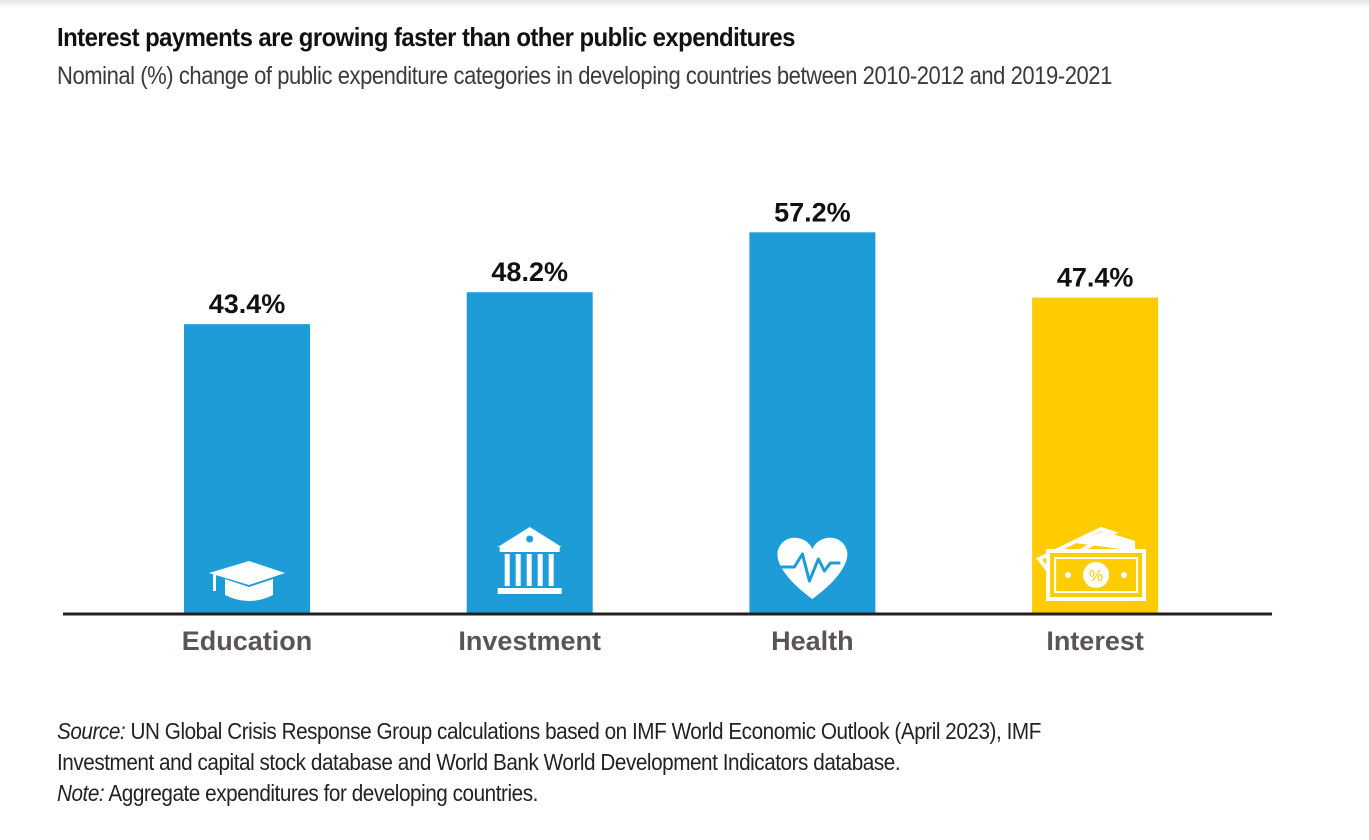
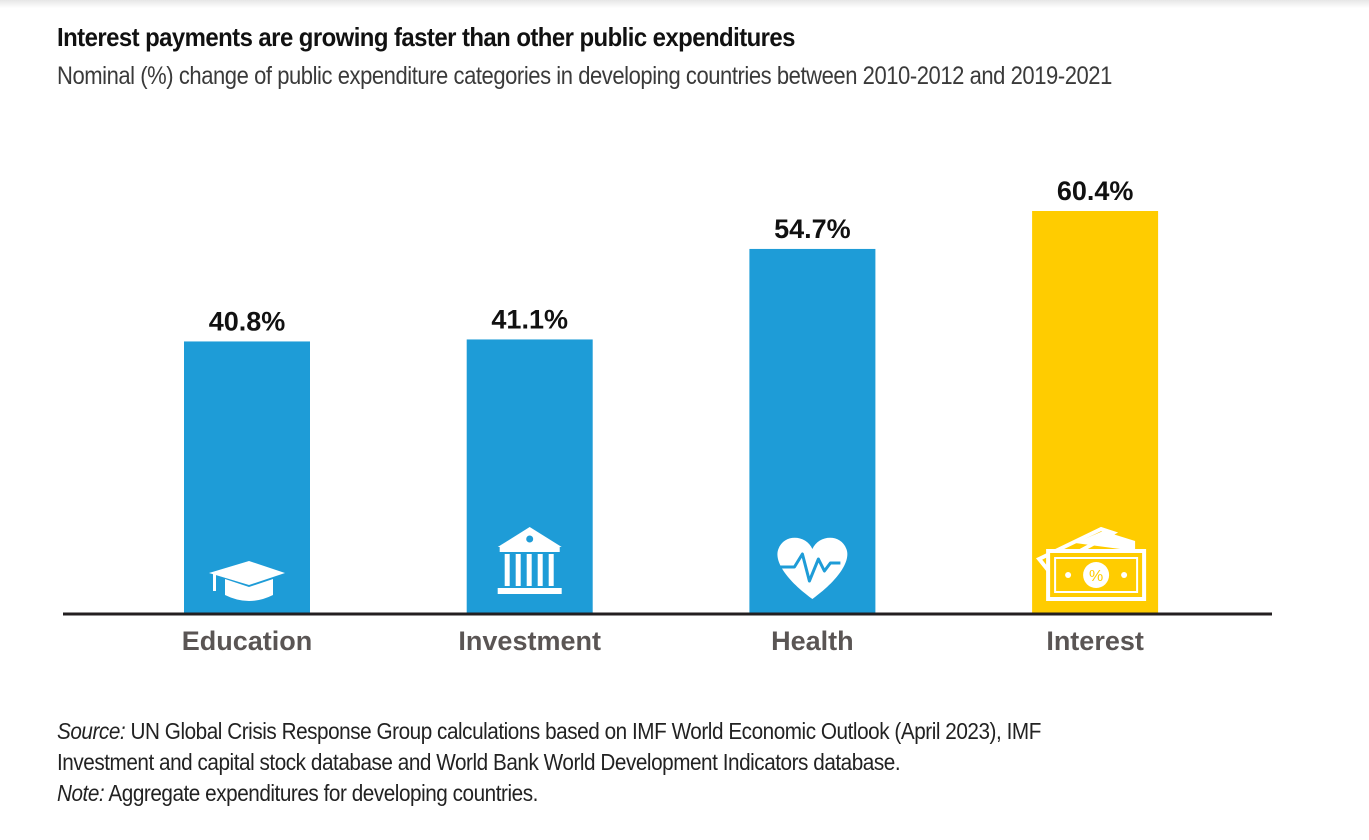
Education: 43.4% -> 40.8%
Investment: 48.2% -> 41.1%
Health: 57.2% -> 54.7%
Interest: 47.4% -> 60.4%
